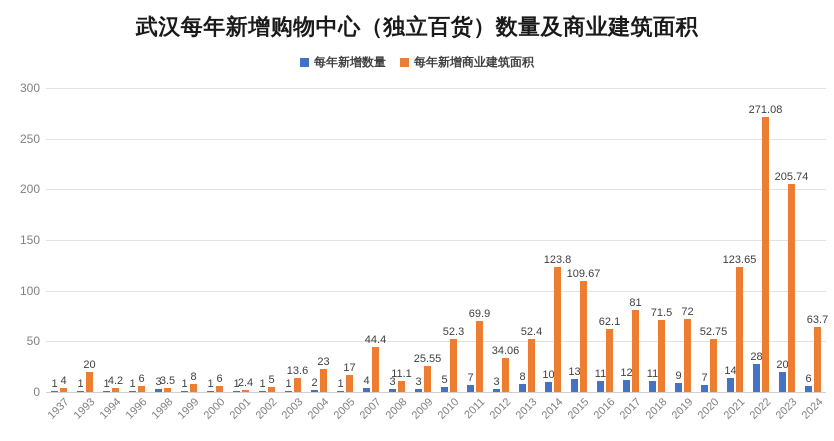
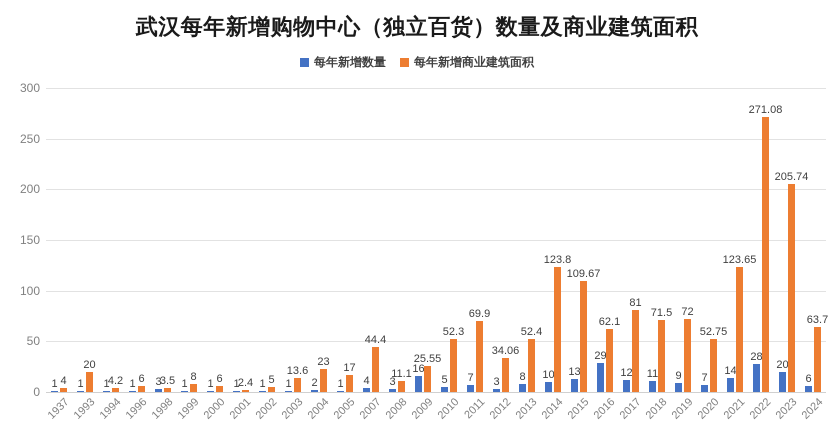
每年新增数量/2009: 3 -> 16
每年新增数量/2016: 11 -> 29
